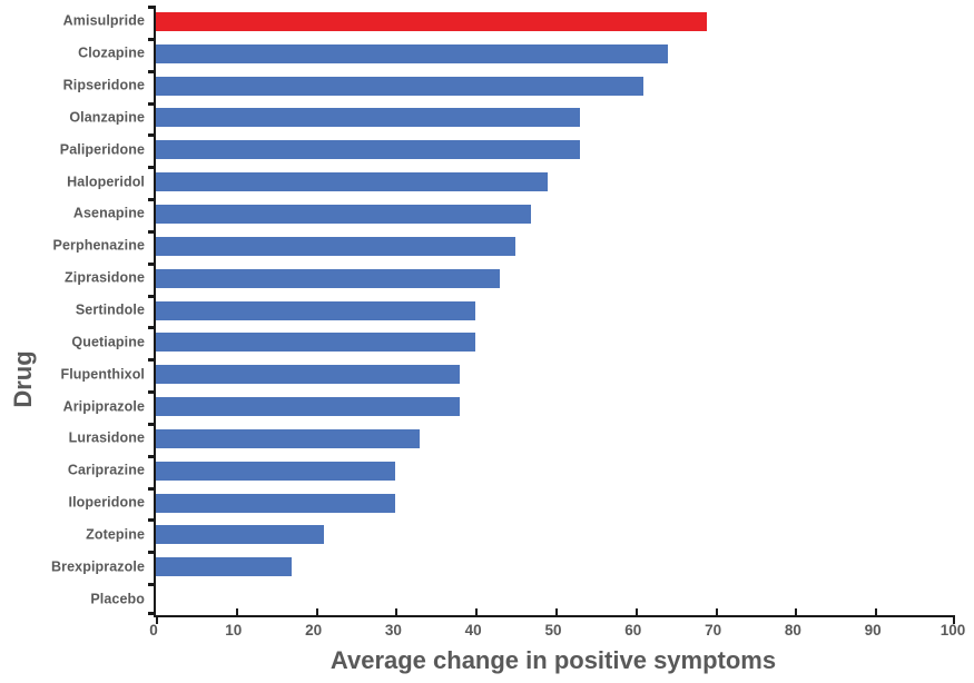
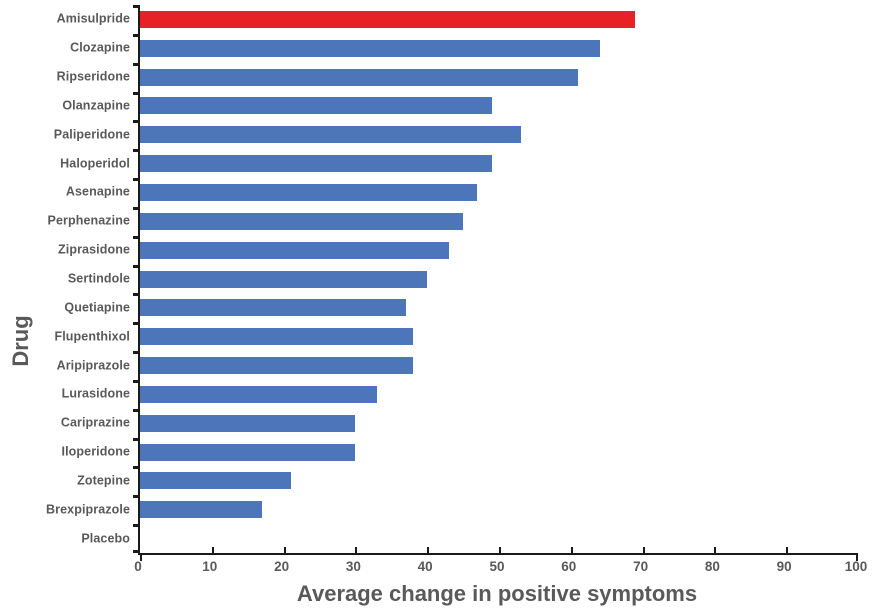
Olanzapine: 53 -> 49
Quetiapine: 40 -> 37
